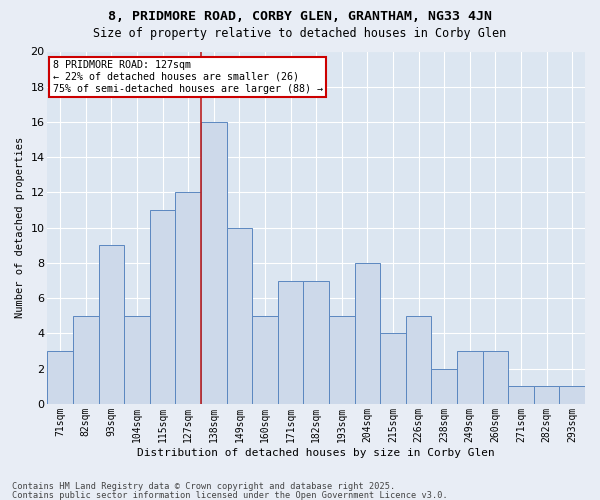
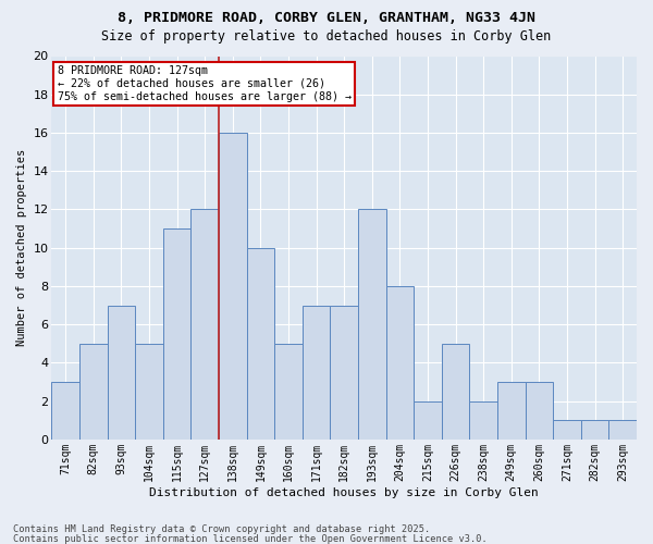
93sqm: 9 -> 7
193sqm: 5 -> 12
215sqm: 4 -> 2
